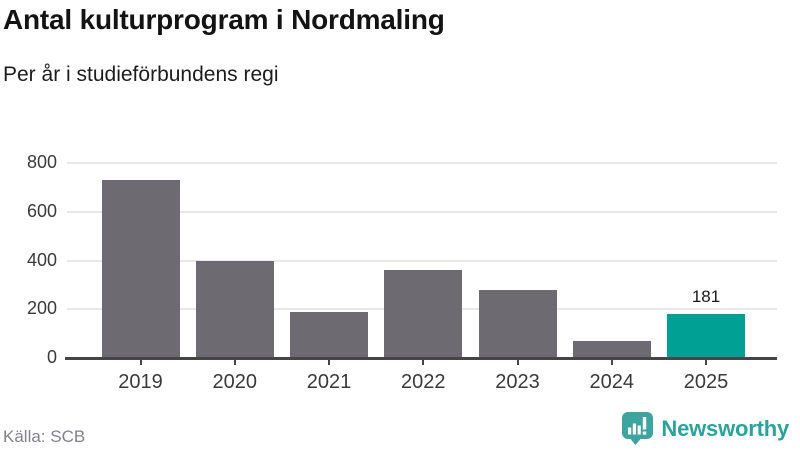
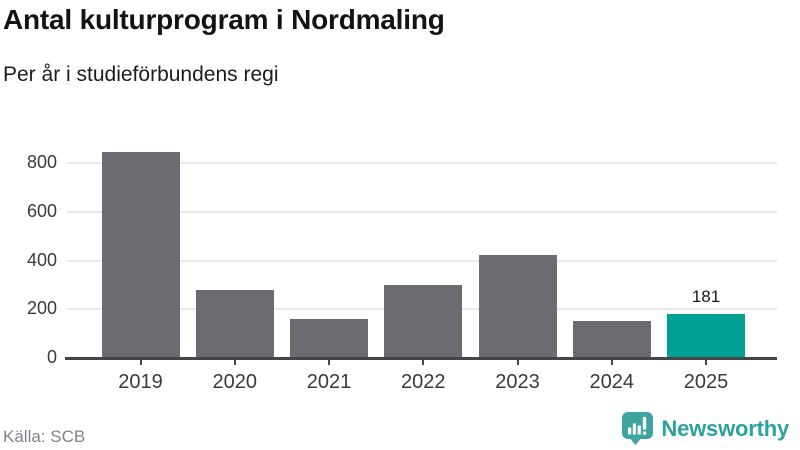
2019: 730 -> 840
2020: 400 -> 280
2021: 190 -> 160
2022: 360 -> 300
2023: 280 -> 420
2024: 70 -> 150
